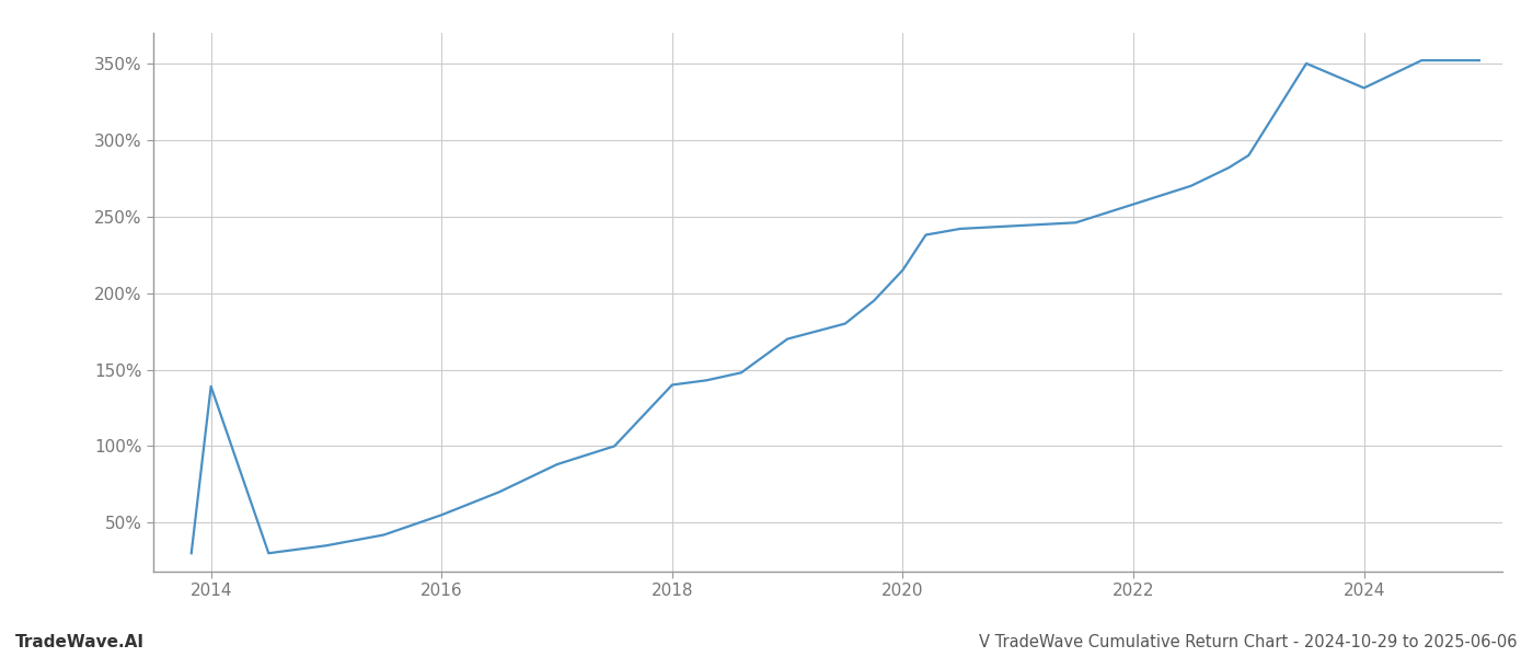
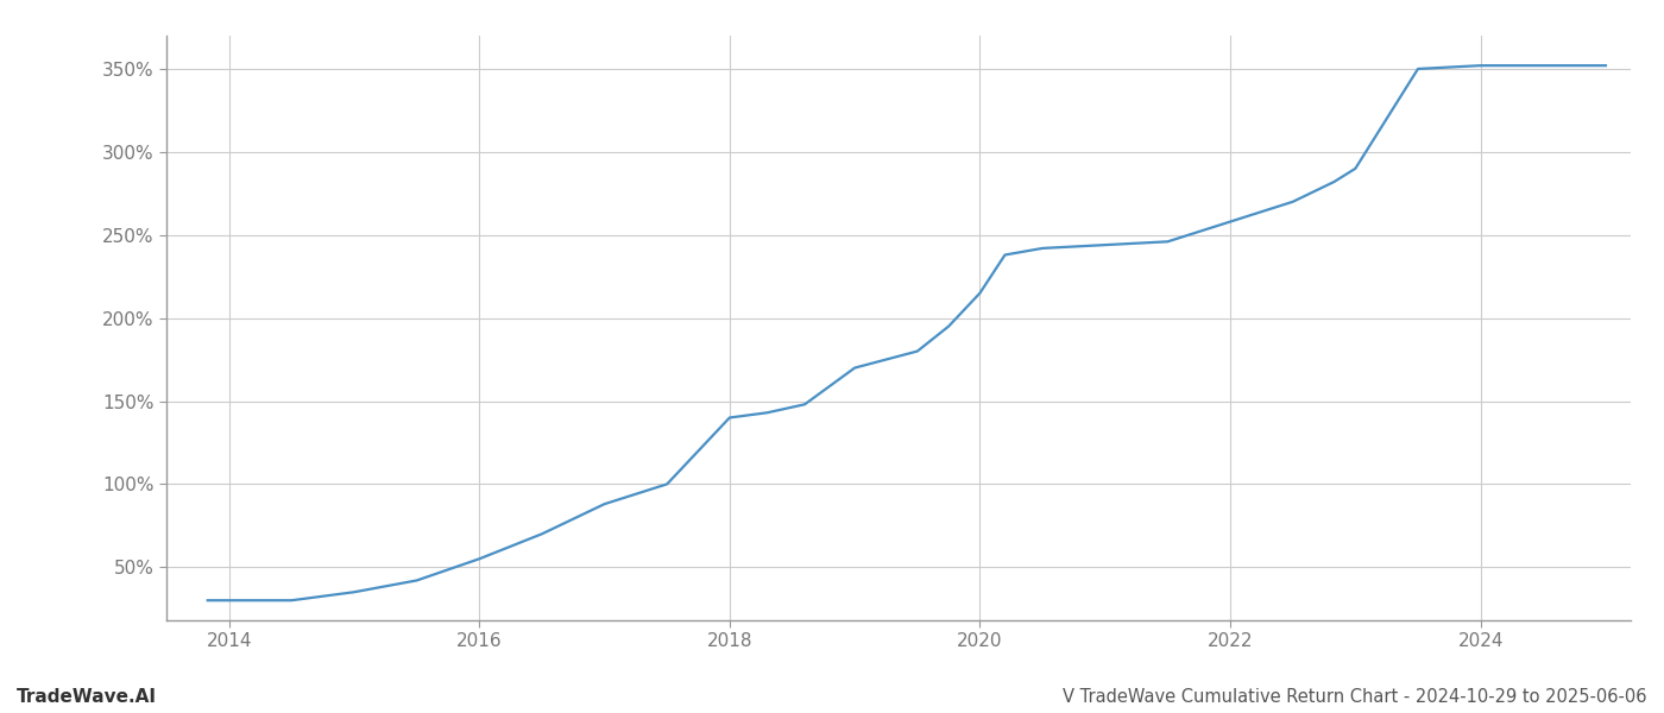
2014: 139% -> 30%
2024: 334% -> 352%
